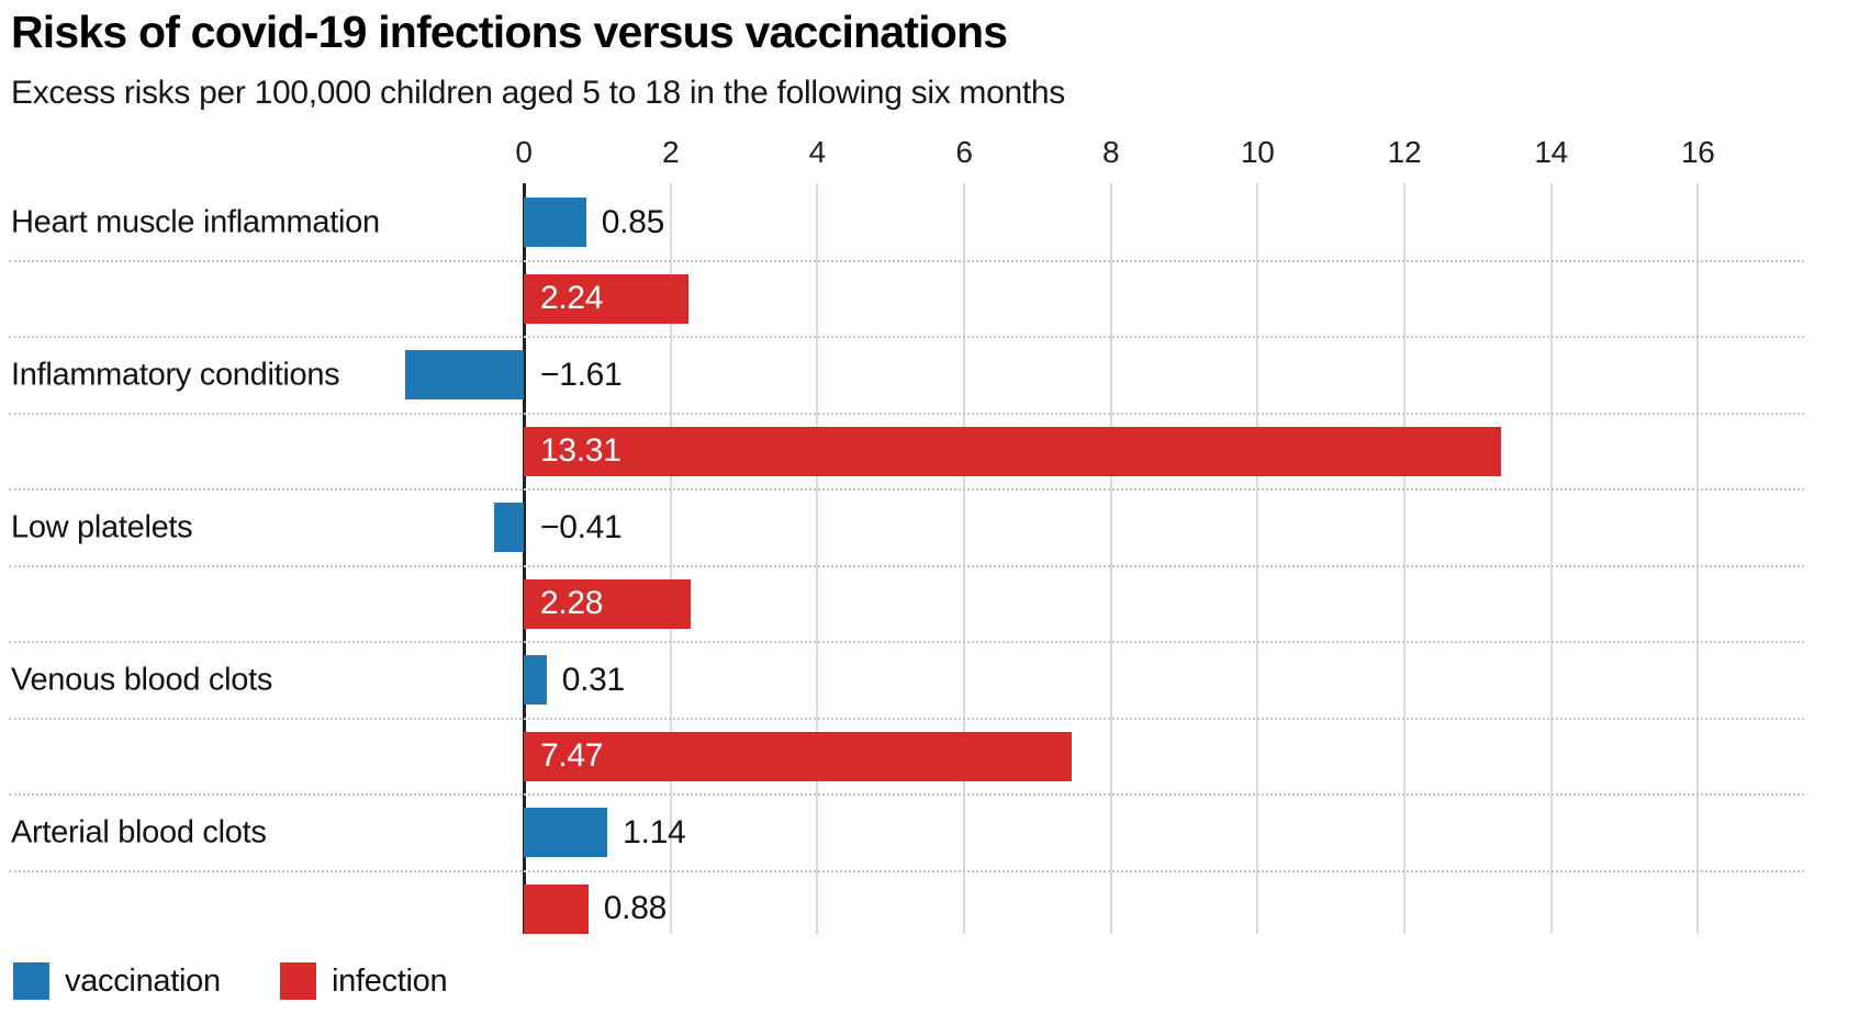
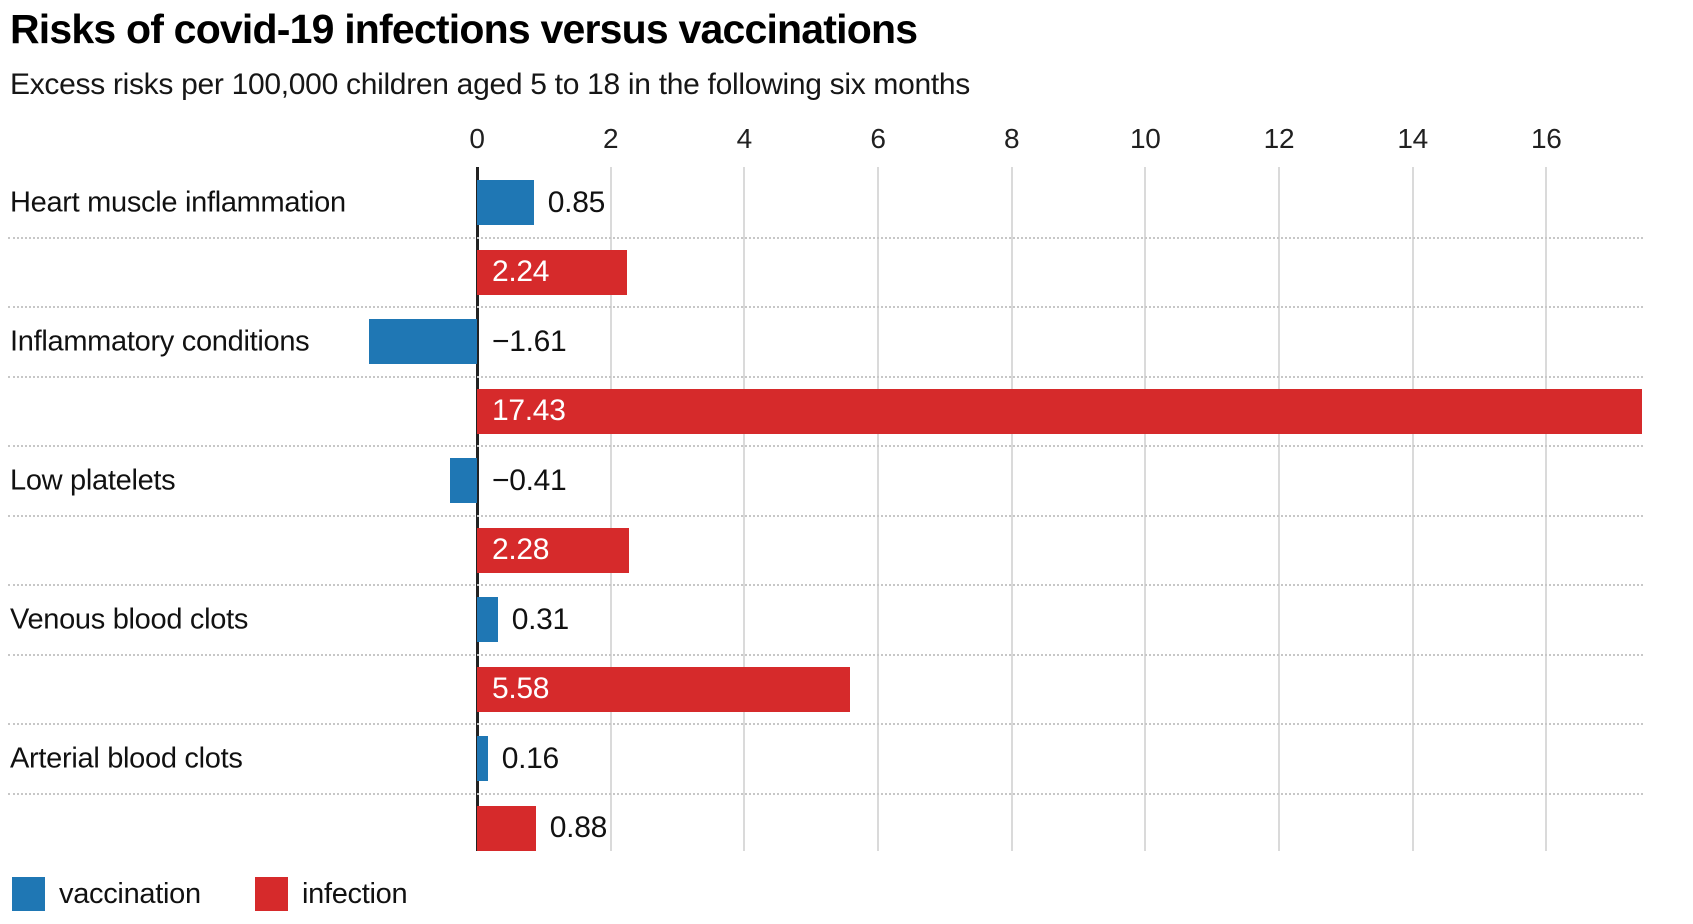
infection/Inflammatory conditions: 13.31 -> 17.43
infection/Venous blood clots: 7.47 -> 5.58
vaccination/Arterial blood clots: 1.14 -> 0.16
